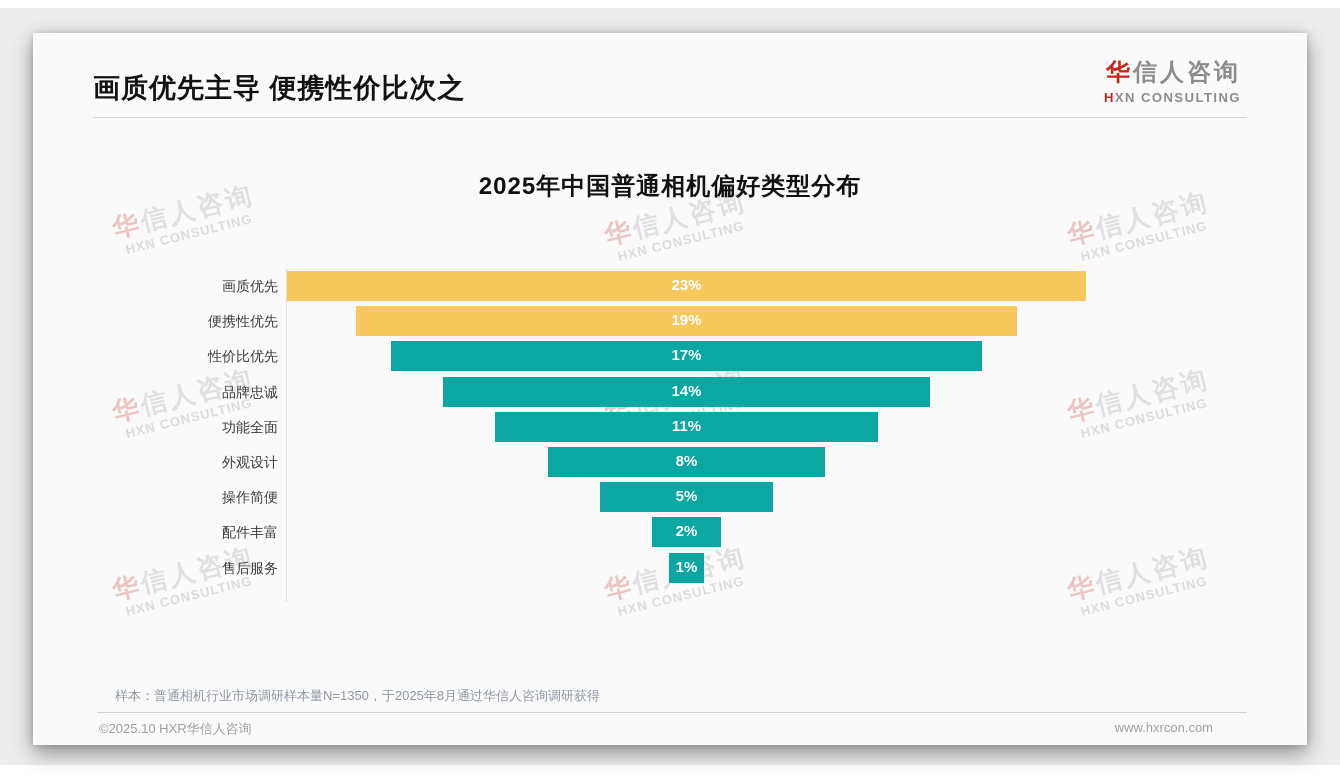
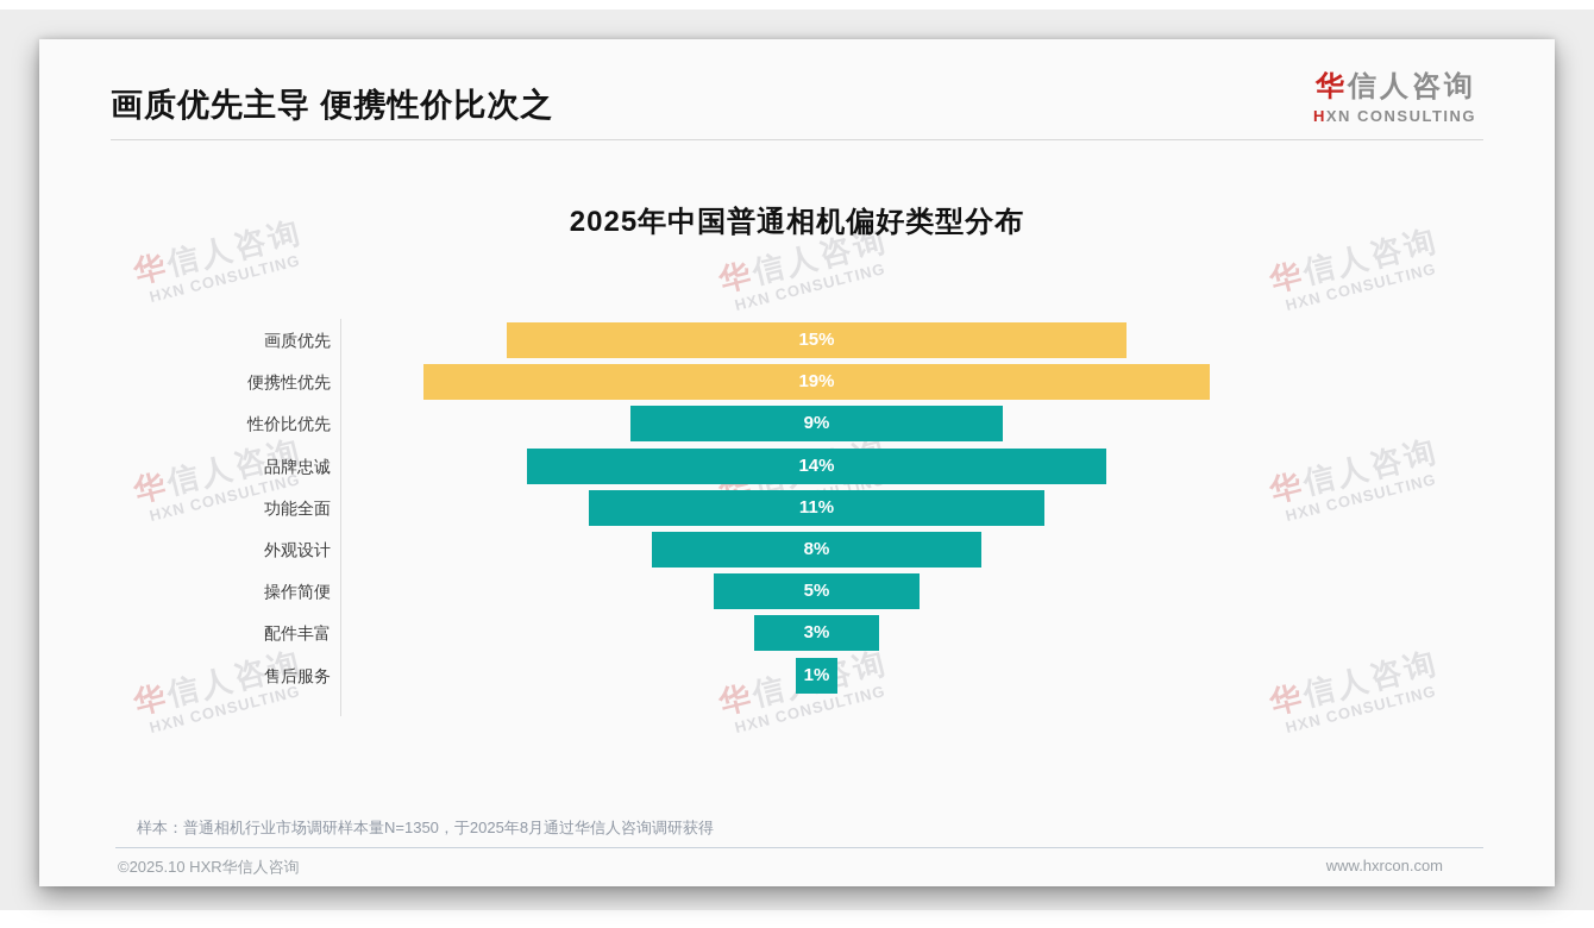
画质优先: 23% -> 15%
性价比优先: 17% -> 9%
配件丰富: 2% -> 3%
